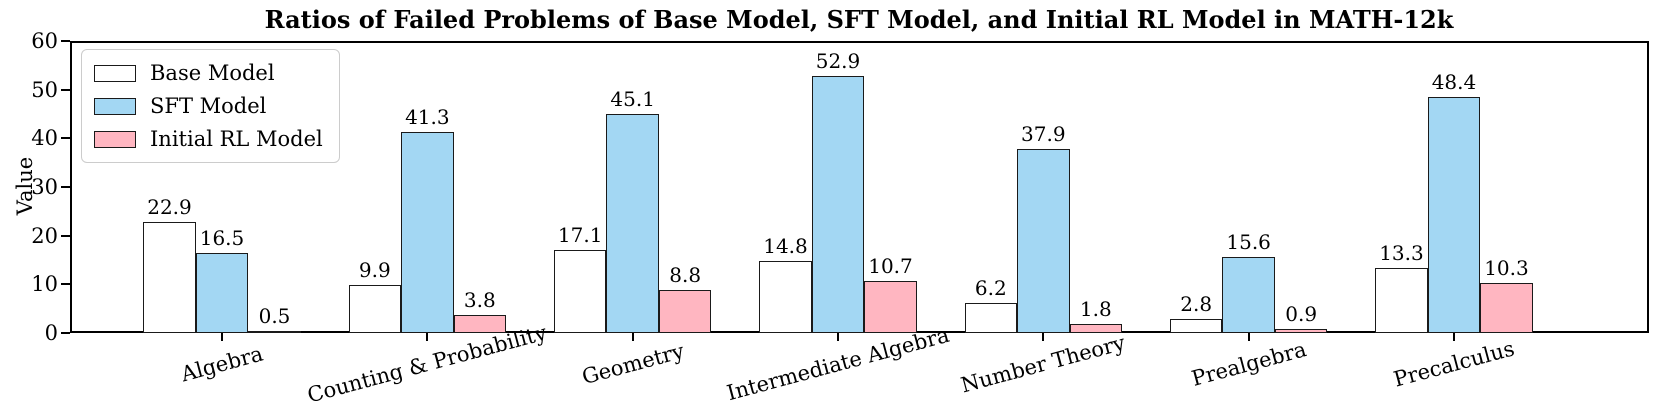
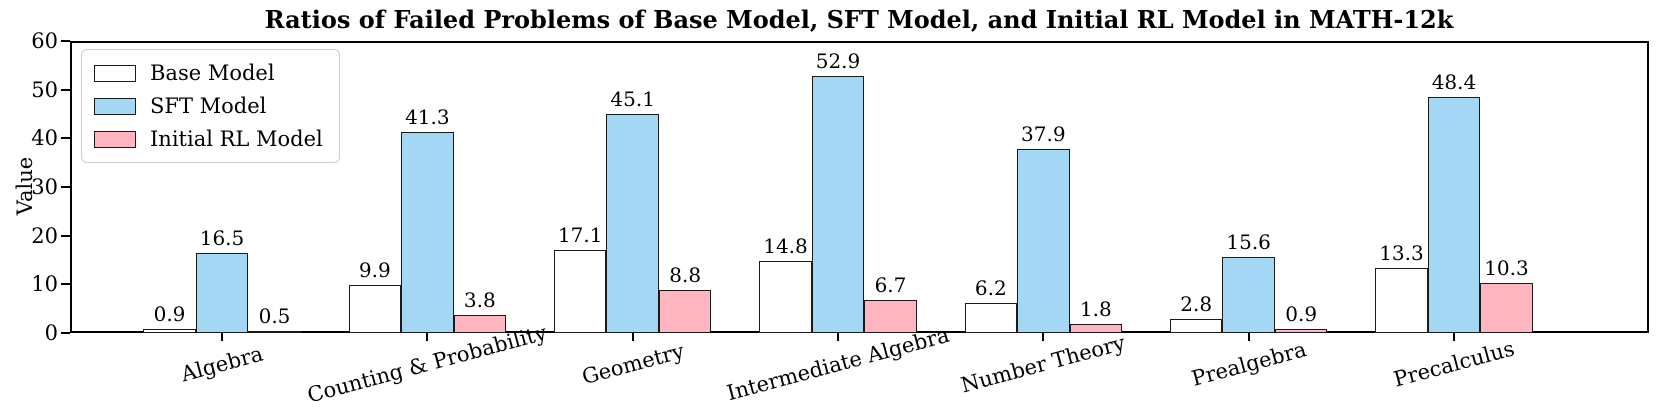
Base Model/Algebra: 22.9 -> 0.9
Initial RL Model/Intermediate Algebra: 10.7 -> 6.7
